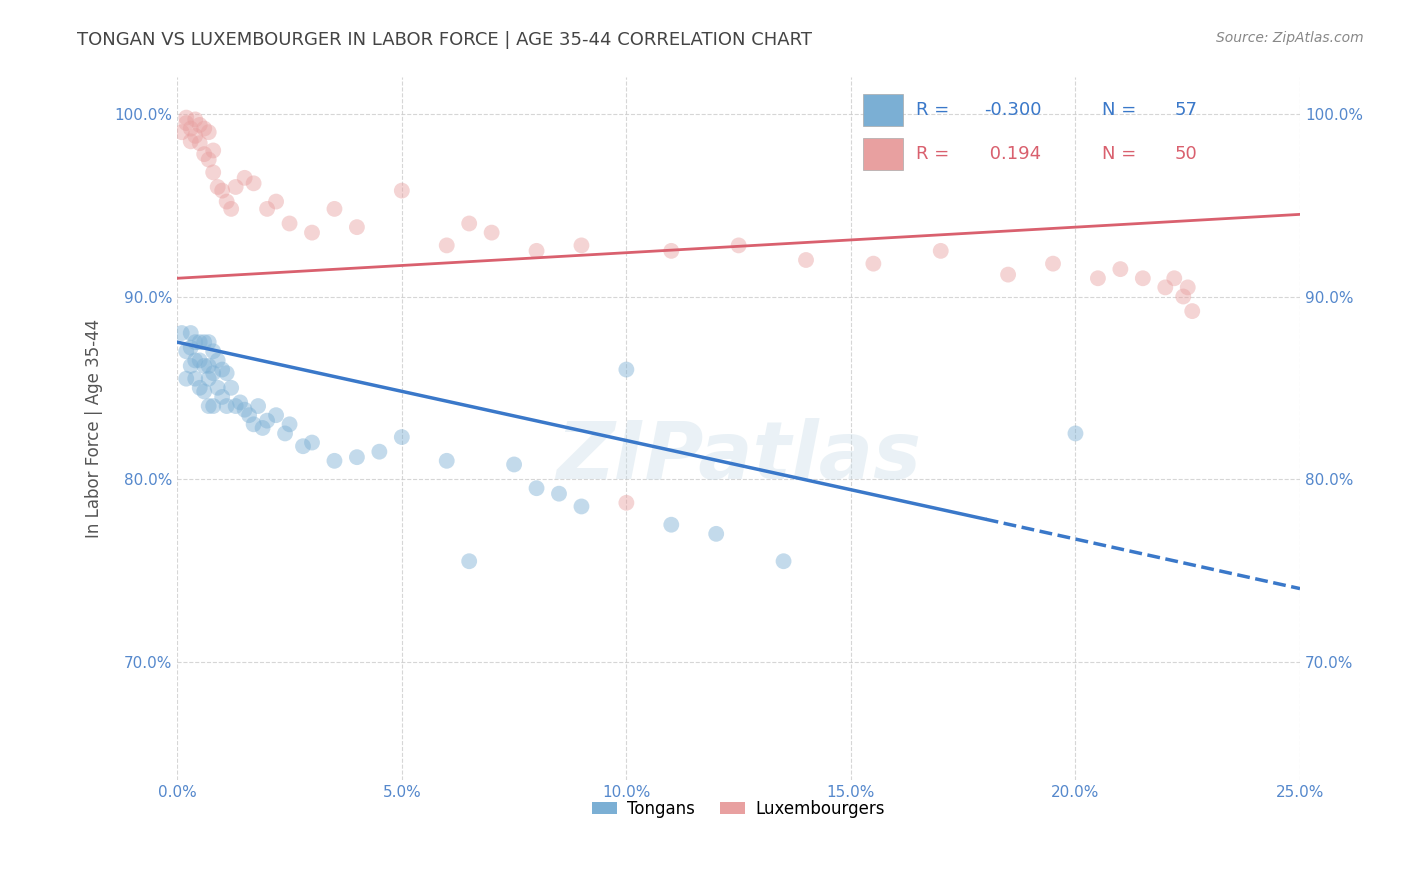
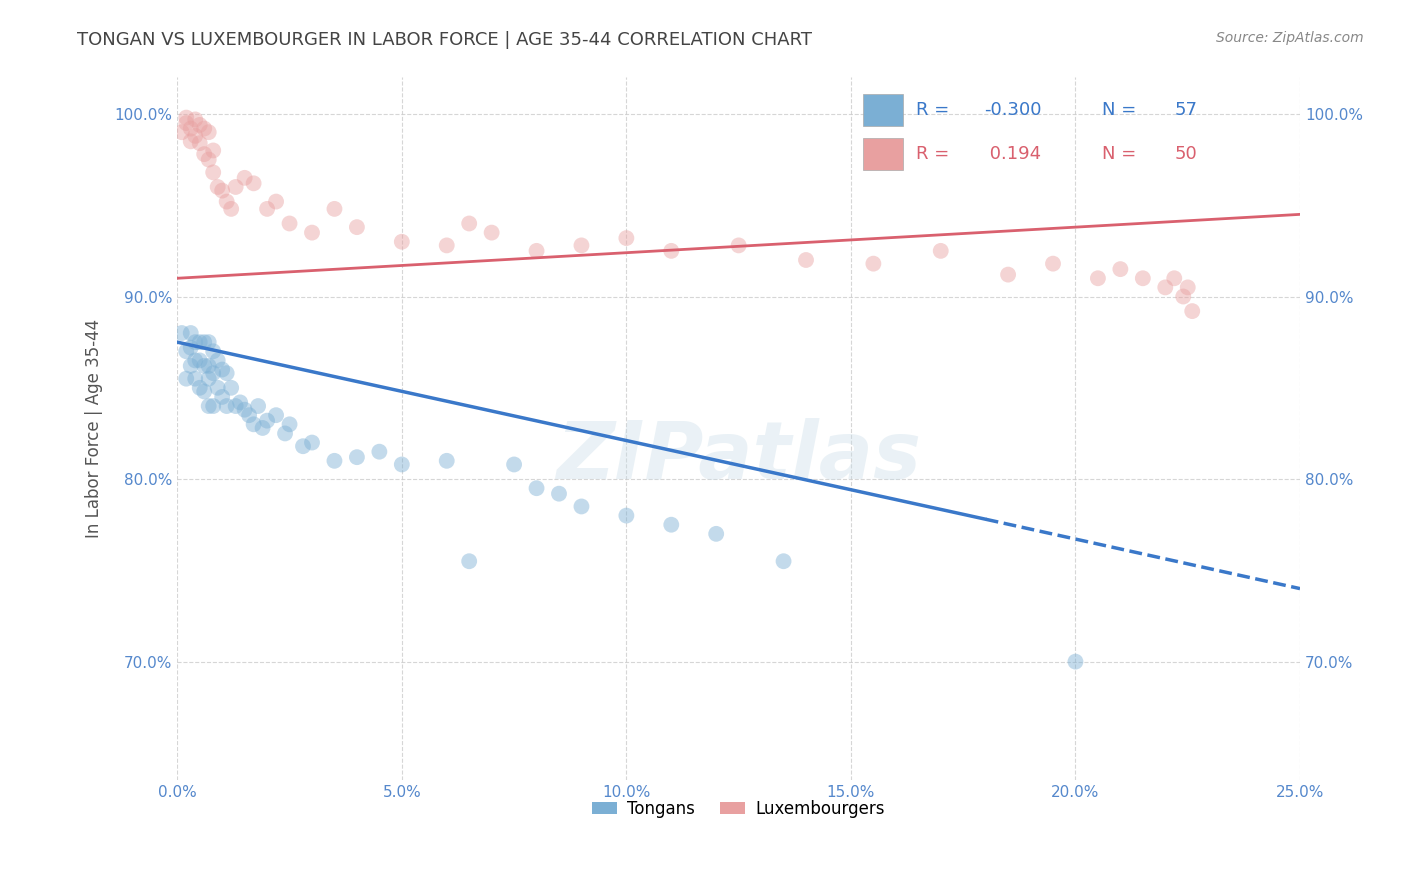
Tongans/5.0%: 82.3% -> 80.8%
Luxembourgers/5.0%: 95.8% -> 93.0%
Tongans/10.0%: 86.0% -> 78.0%
Luxembourgers/10.0%: 78.7% -> 93.2%
Tongans/20.0%: 82.5% -> 70.0%
